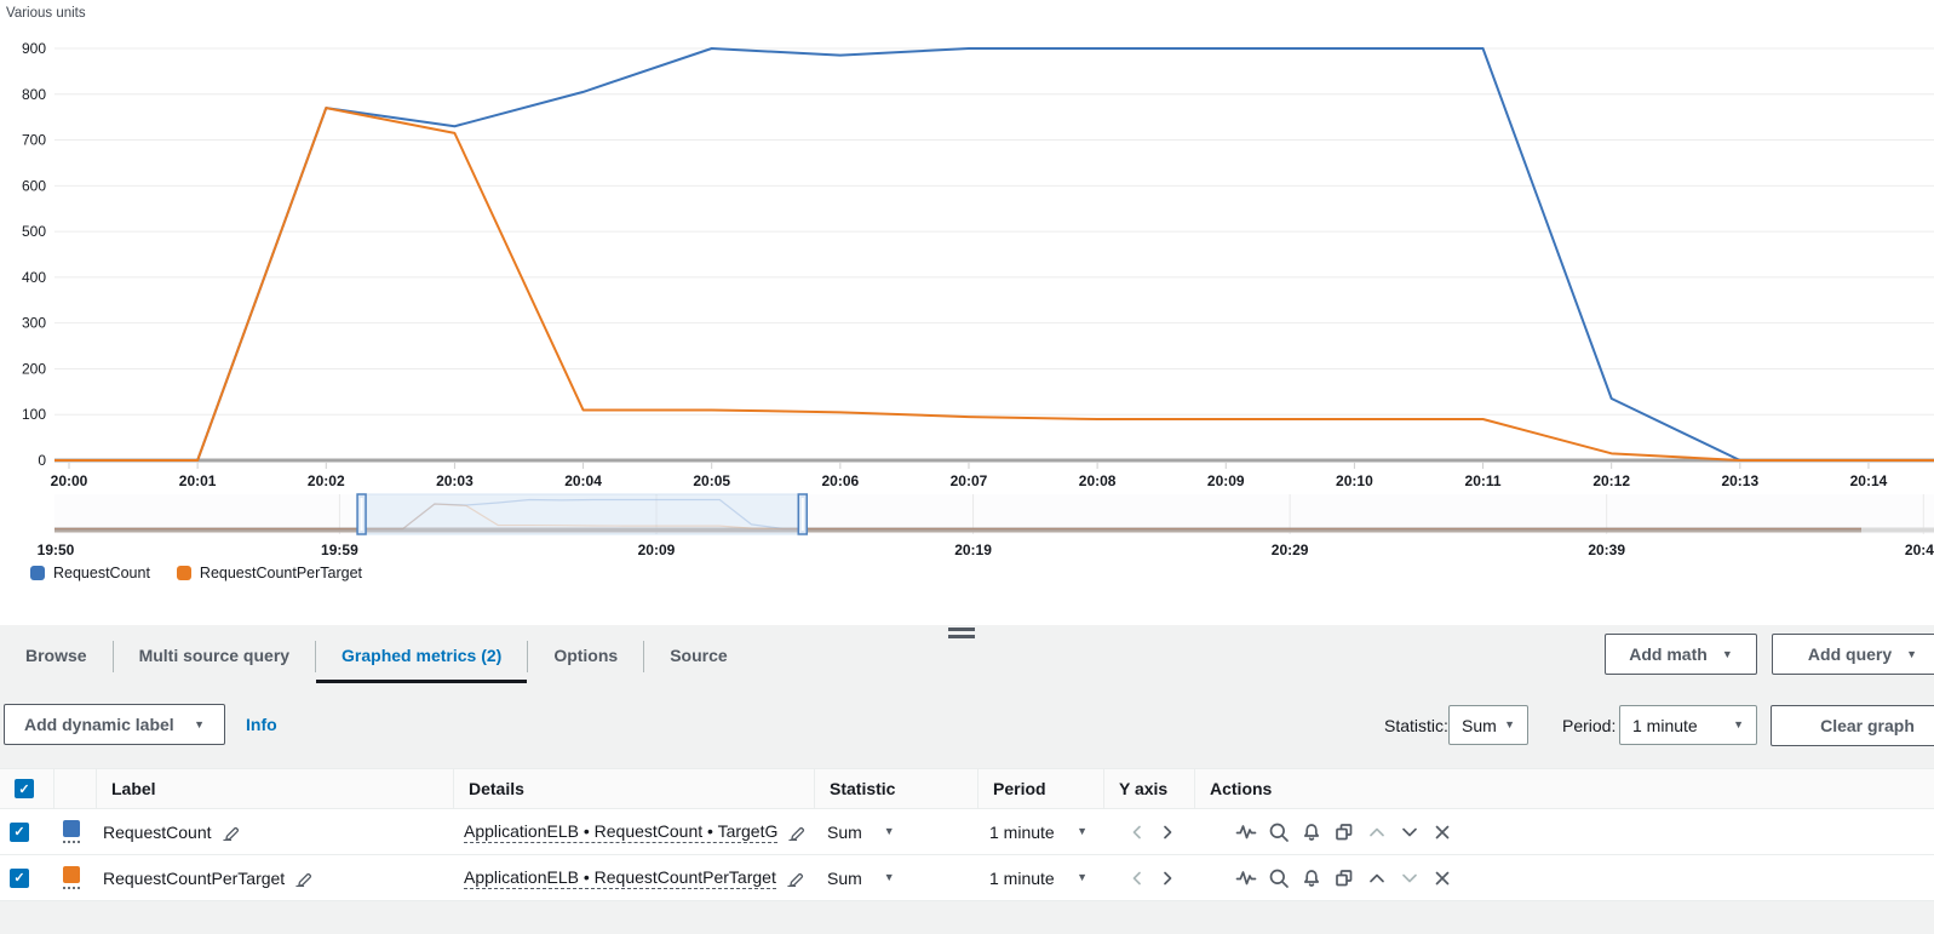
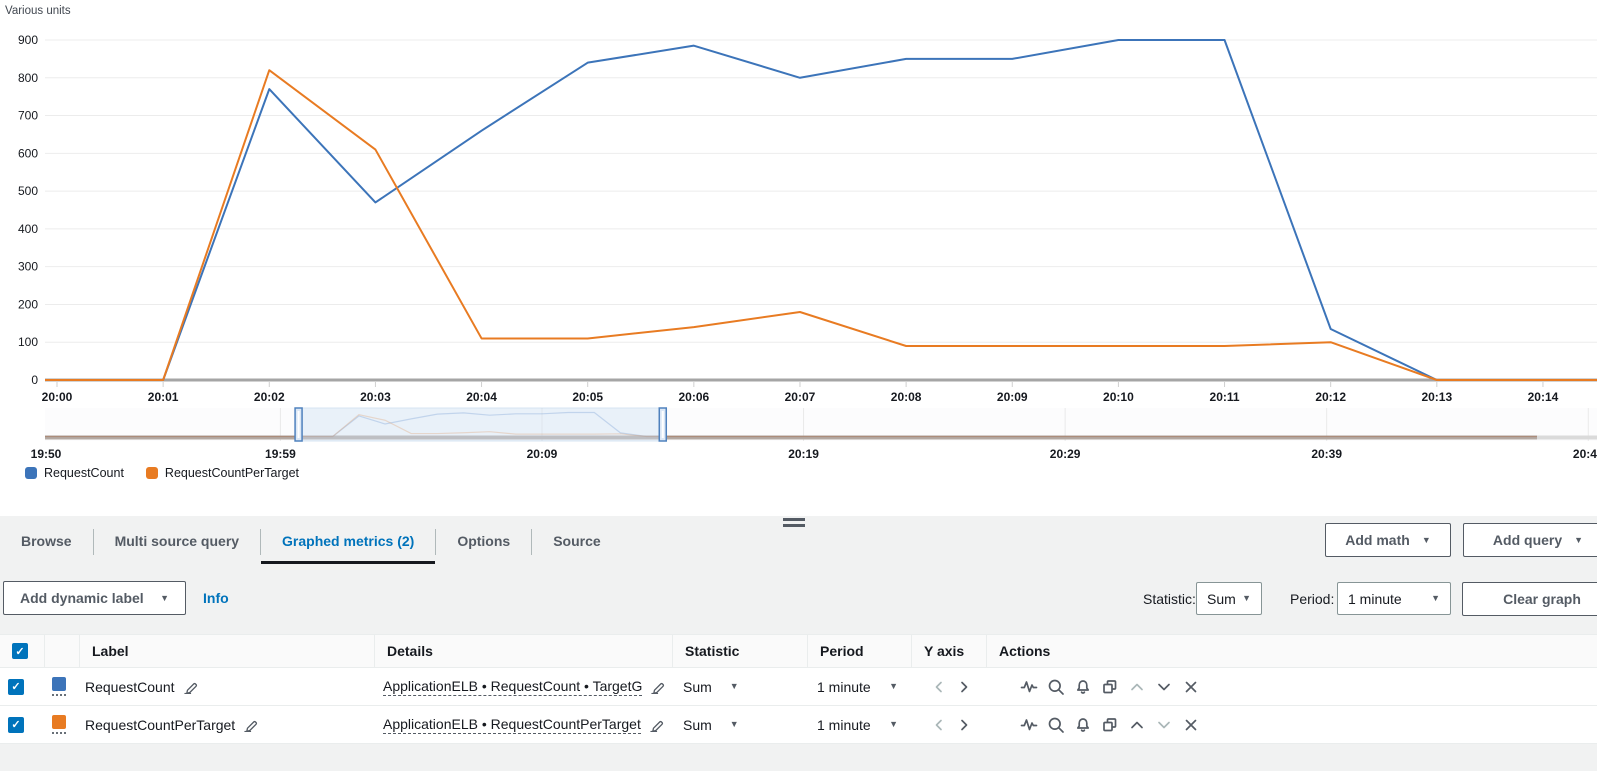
RequestCountPerTarget/20:02: 770 -> 820
RequestCount/20:03: 730 -> 470
RequestCountPerTarget/20:03: 720 -> 610
RequestCount/20:04: 800 -> 660
RequestCount/20:05: 900 -> 840
RequestCountPerTarget/20:06: 100 -> 140
RequestCount/20:07: 900 -> 800
RequestCountPerTarget/20:07: 100 -> 180
RequestCount/20:08: 900 -> 850
RequestCount/20:09: 900 -> 850
RequestCountPerTarget/20:12: 20 -> 100
